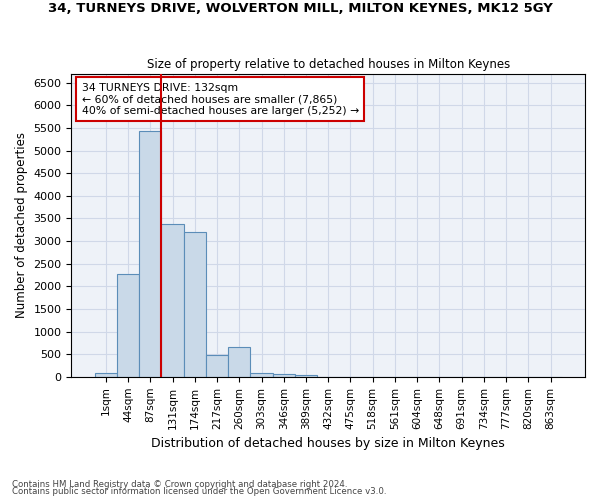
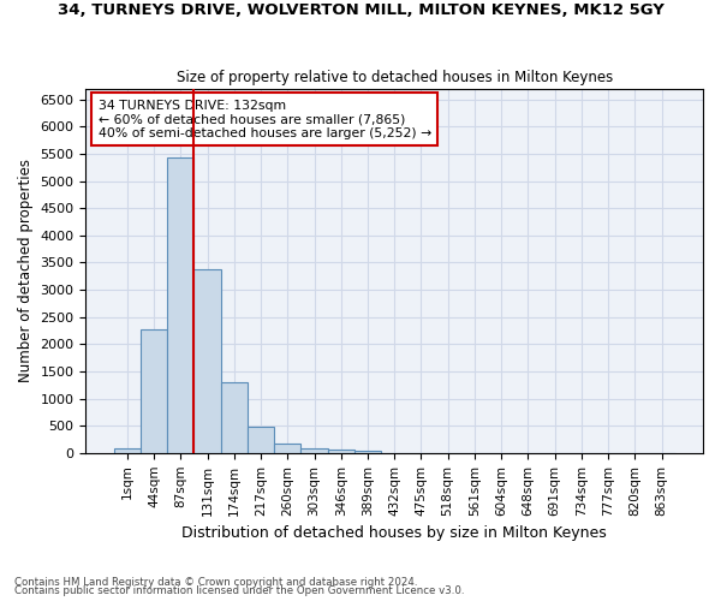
174sqm: 3200 -> 1310
260sqm: 650 -> 160
